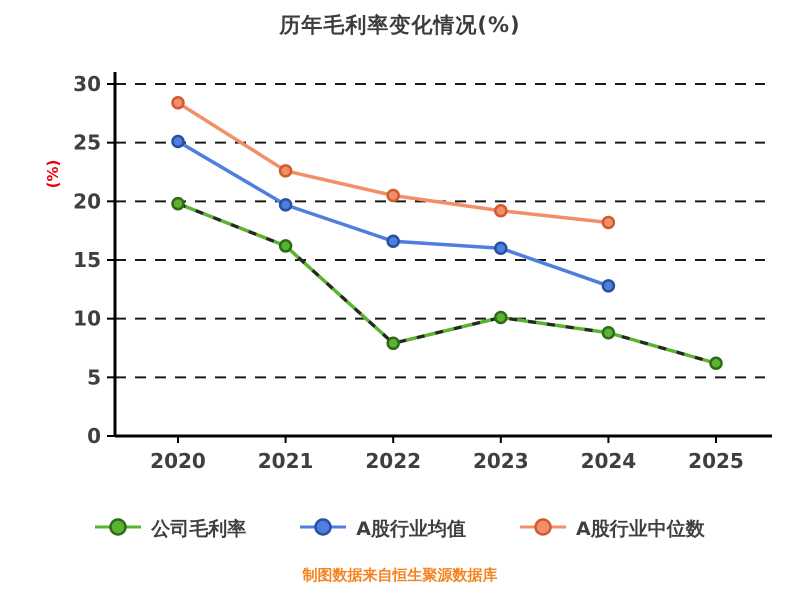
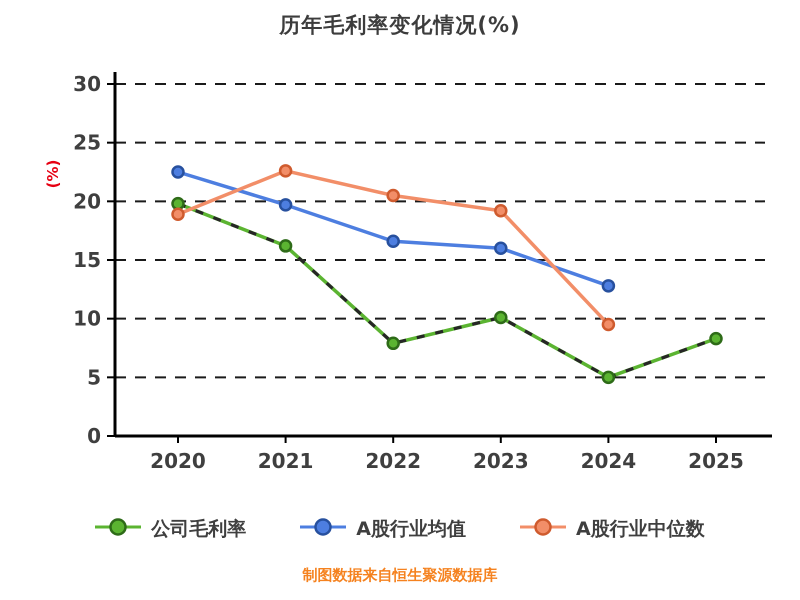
A股行业均值/2020: 25.1 -> 22.5
A股行业中位数/2020: 28.4 -> 18.9
公司毛利率/2024: 8.8 -> 5.0
A股行业中位数/2024: 18.2 -> 9.5
公司毛利率/2025: 6.2 -> 8.3
